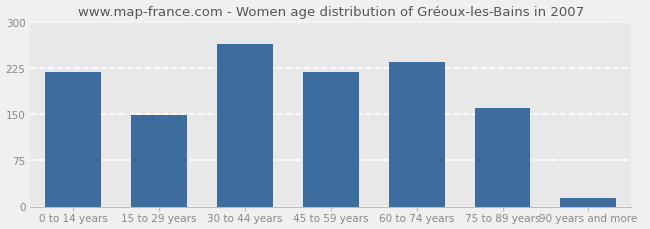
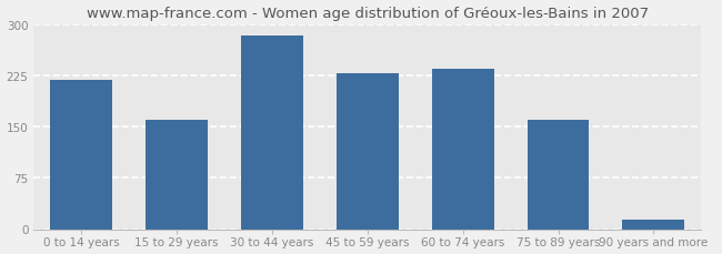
15 to 29 years: 148 -> 160
30 to 44 years: 264 -> 283
45 to 59 years: 218 -> 228
